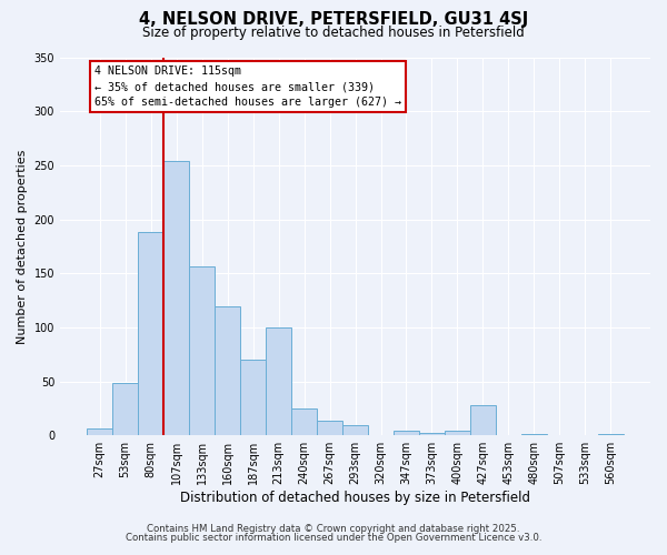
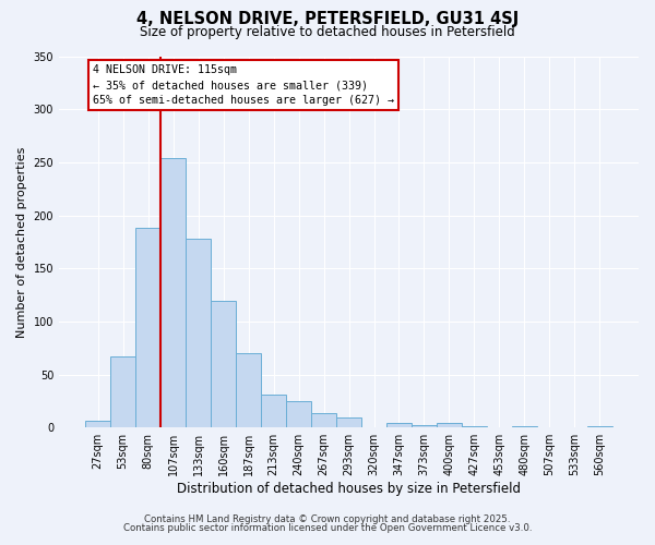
53sqm: 48 -> 67
133sqm: 156 -> 178
213sqm: 100 -> 31
427sqm: 28 -> 1
